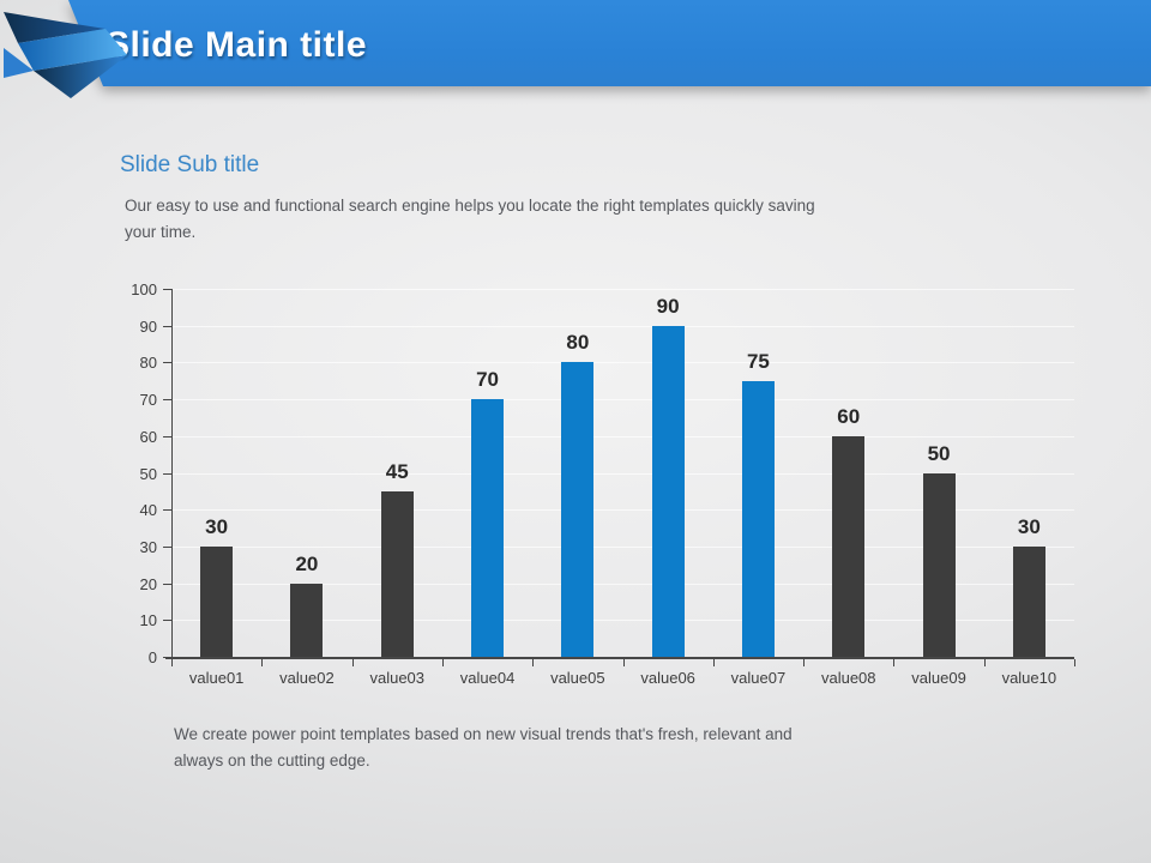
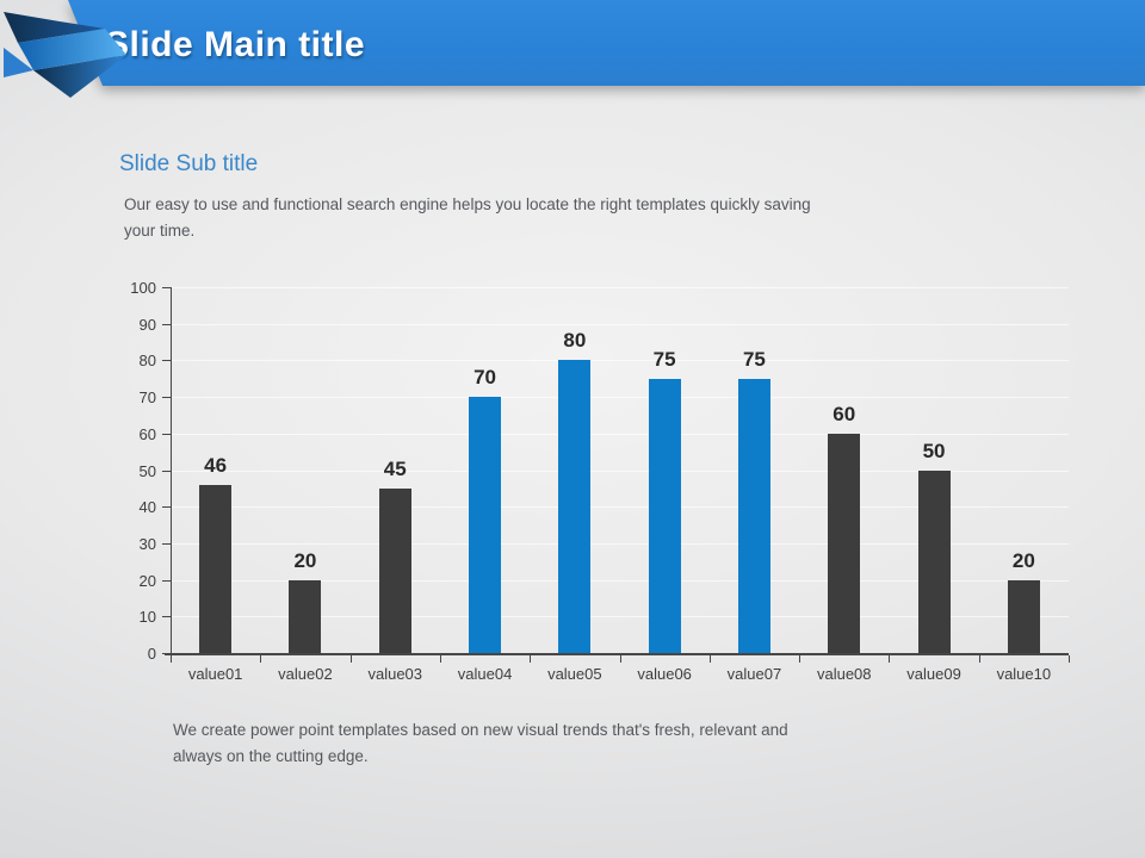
value01: 30 -> 46
value06: 90 -> 75
value10: 30 -> 20
